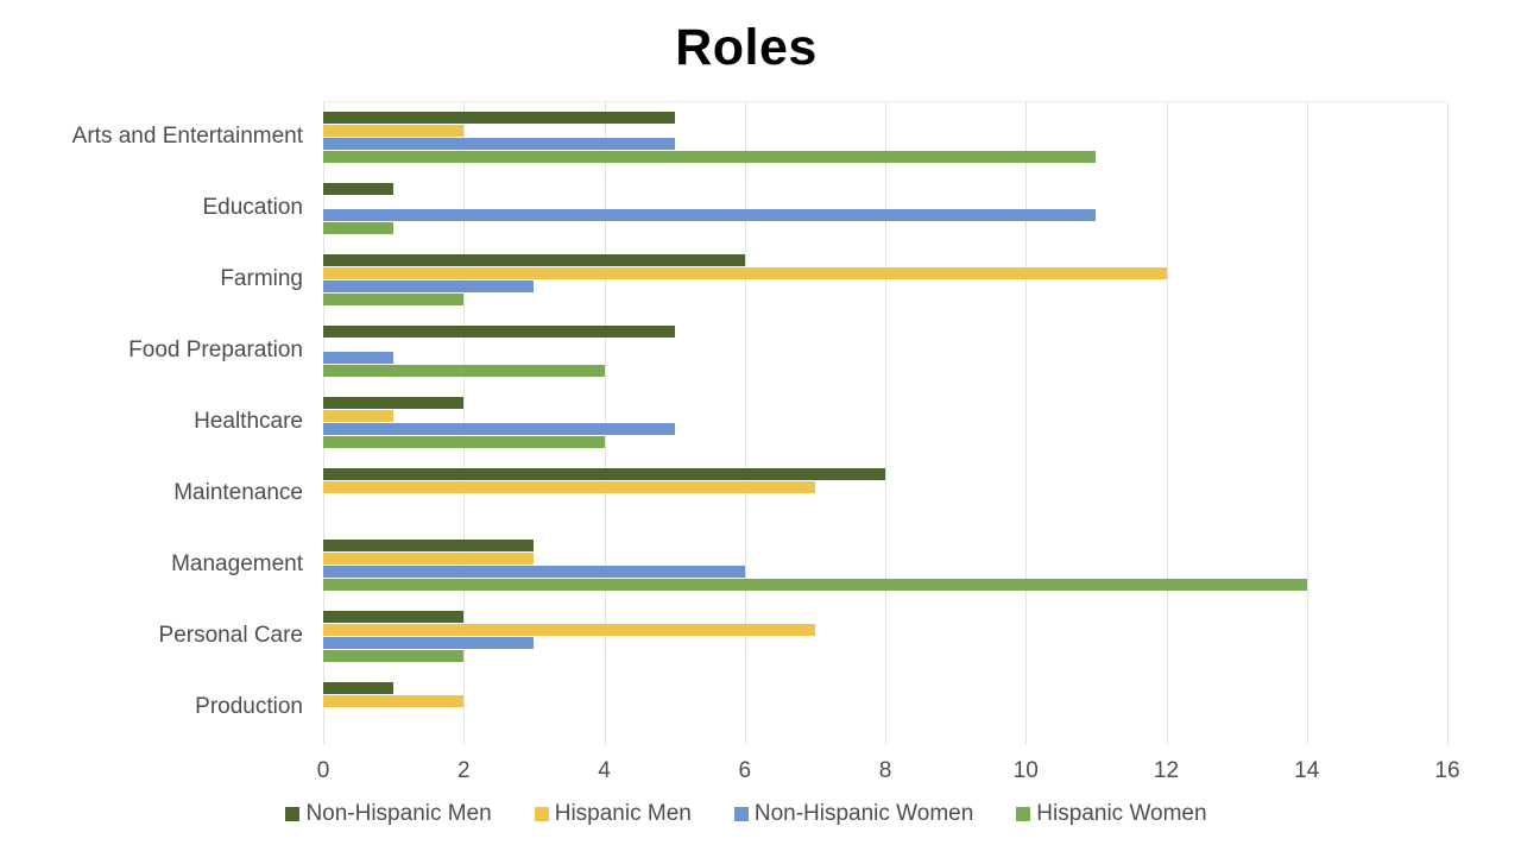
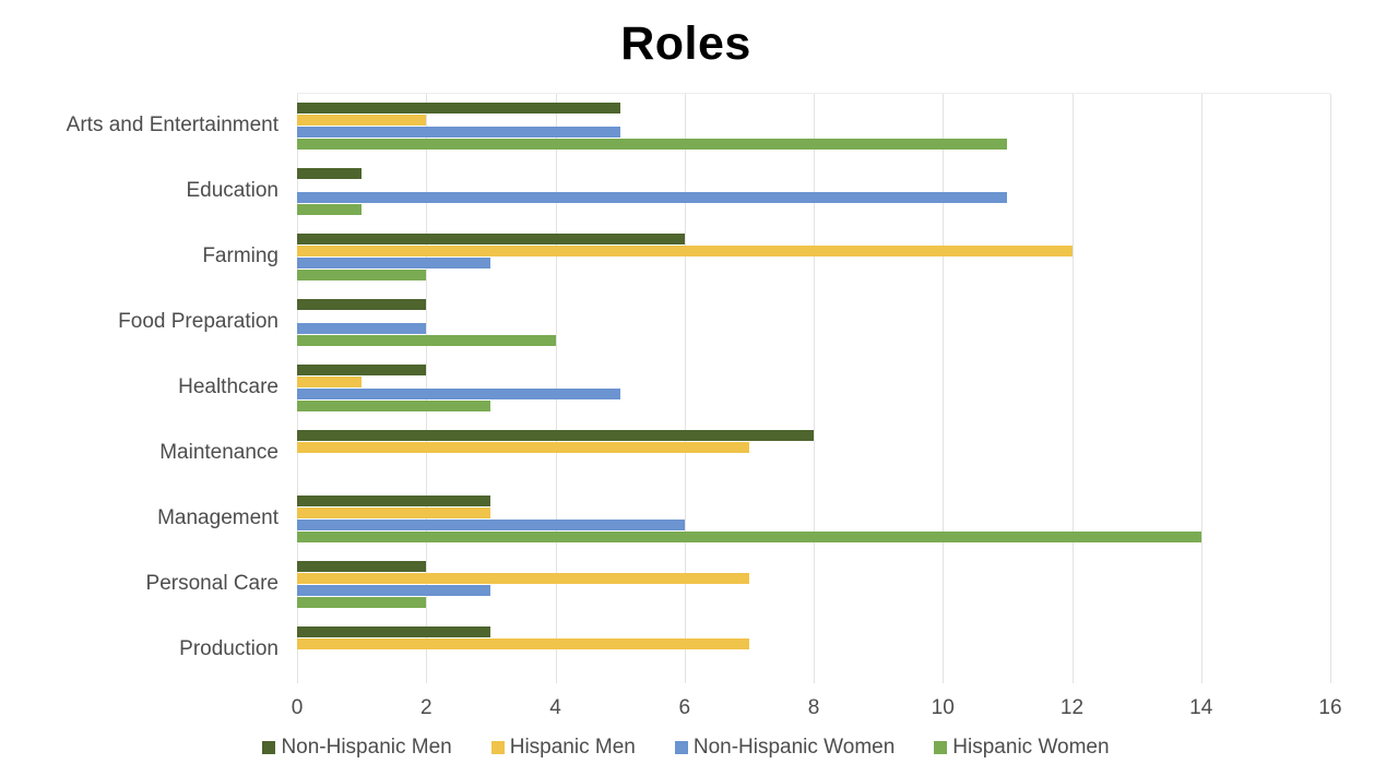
Non-Hispanic Men/Food Preparation: 5 -> 2
Non-Hispanic Women/Food Preparation: 1 -> 2
Hispanic Women/Healthcare: 4 -> 3
Non-Hispanic Men/Production: 1 -> 3
Hispanic Men/Production: 2 -> 7
